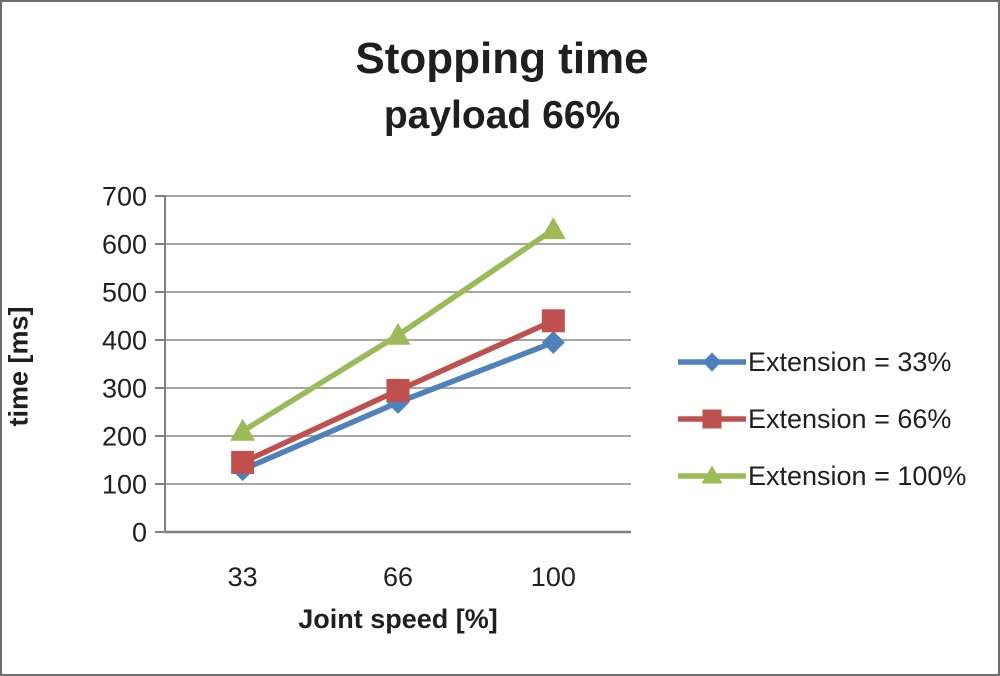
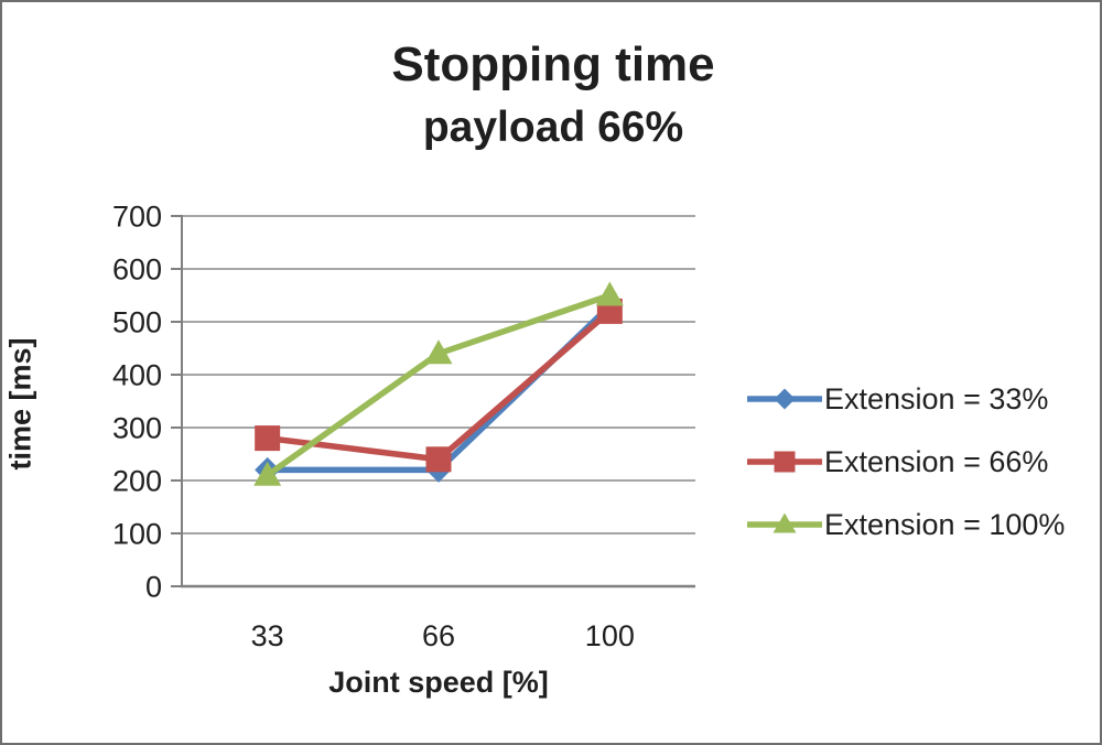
Extension = 33%/33: 130 -> 220
Extension = 66%/33: 140 -> 280
Extension = 33%/66: 270 -> 220
Extension = 66%/66: 300 -> 240
Extension = 100%/66: 410 -> 440
Extension = 33%/100: 400 -> 530
Extension = 66%/100: 440 -> 520
Extension = 100%/100: 630 -> 550
